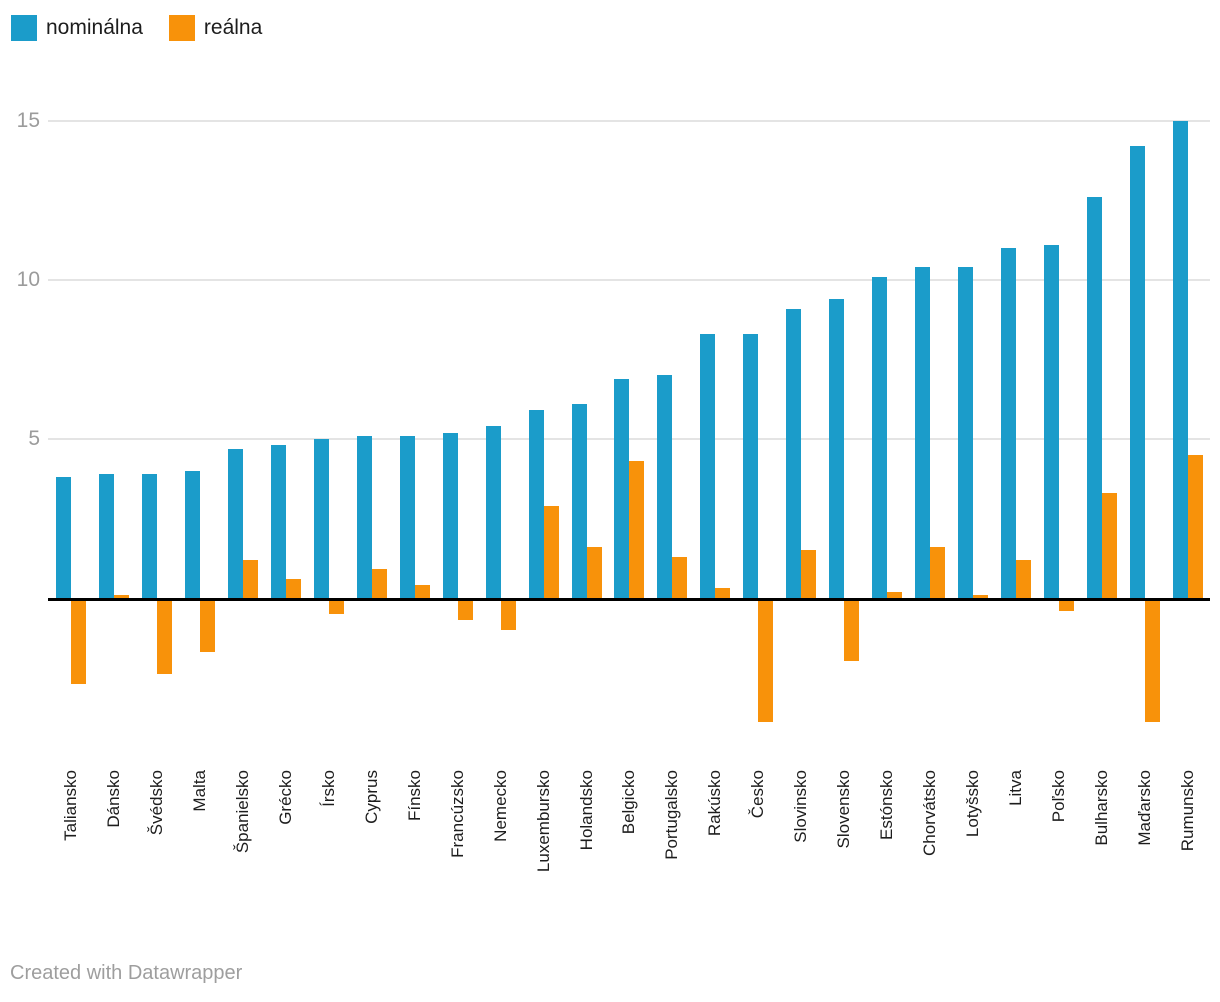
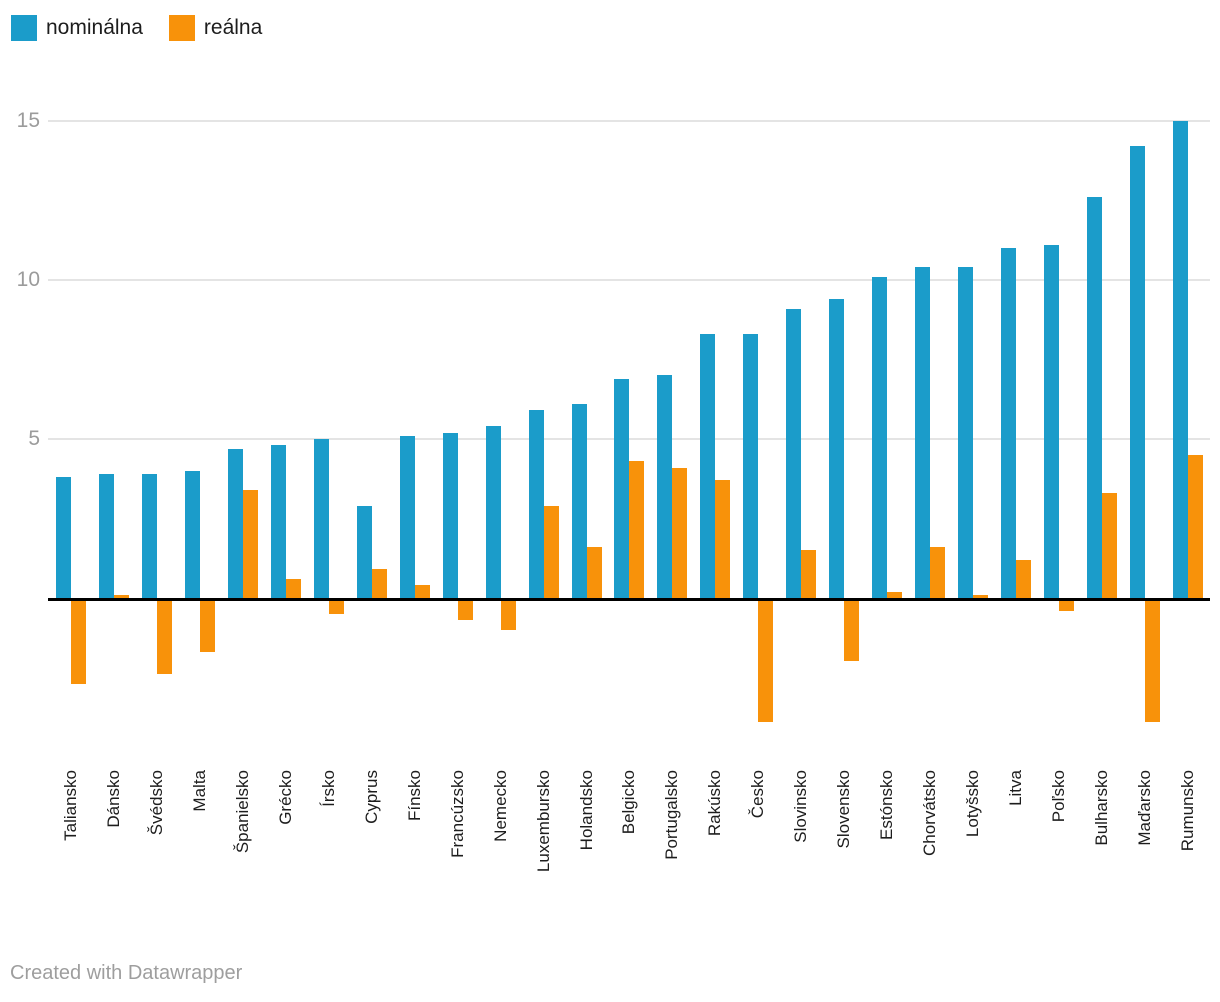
reálna/Španielsko: 1.2 -> 3.4
nominálna/Cyprus: 5.1 -> 2.9
reálna/Portugalsko: 1.3 -> 4.1
reálna/Rakúsko: 0.3 -> 3.7
